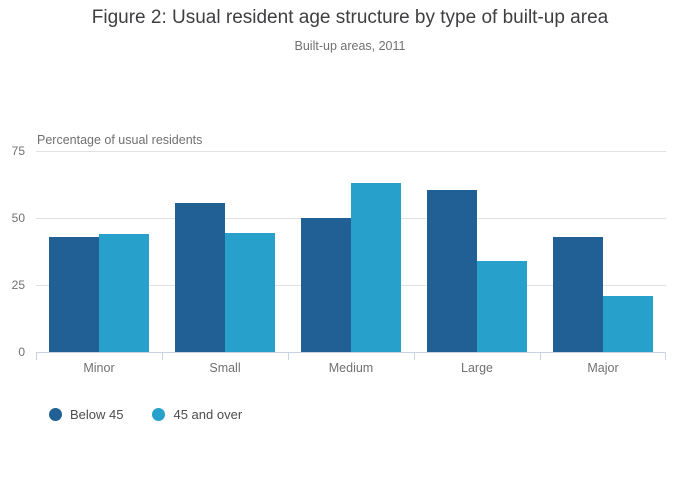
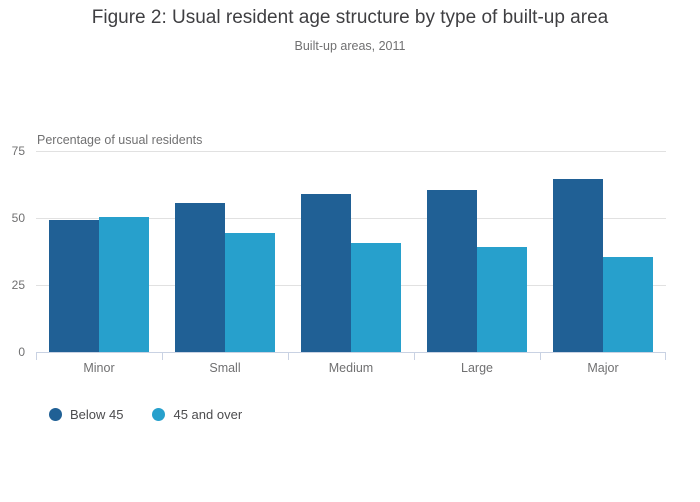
Below 45/Minor: 43 -> 49
45 and over/Minor: 44 -> 50
Below 45/Medium: 50 -> 59
45 and over/Medium: 63 -> 40
45 and over/Large: 34 -> 39
Below 45/Major: 43 -> 64
45 and over/Major: 21 -> 36
